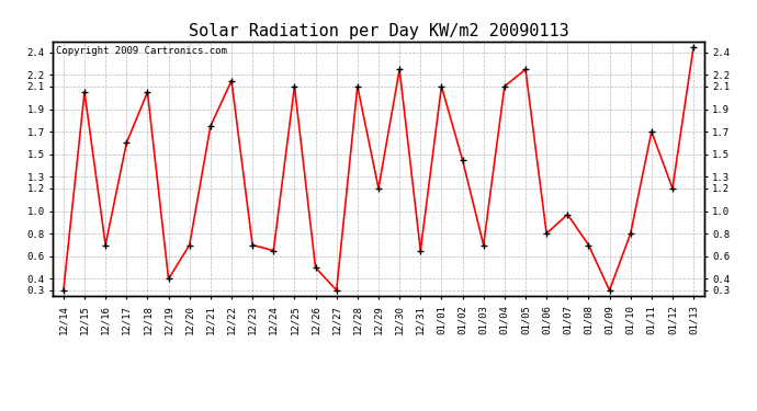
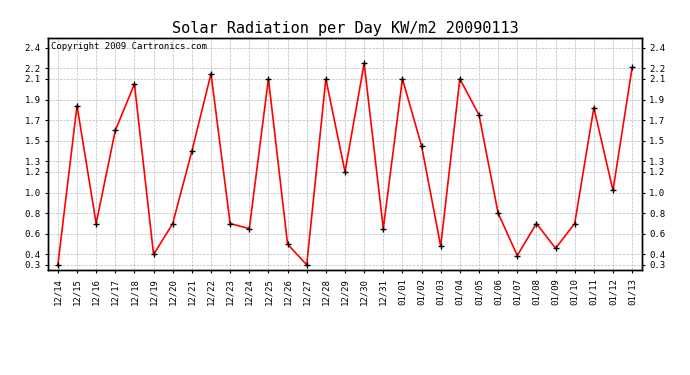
12/15: 2.05 -> 1.84
12/21: 1.75 -> 1.40
01/03: 0.70 -> 0.48
01/05: 2.25 -> 1.75
01/07: 0.97 -> 0.39
01/09: 0.30 -> 0.46
01/10: 0.80 -> 0.70
01/11: 1.70 -> 1.82
01/12: 1.20 -> 1.02
01/13: 2.45 -> 2.21
